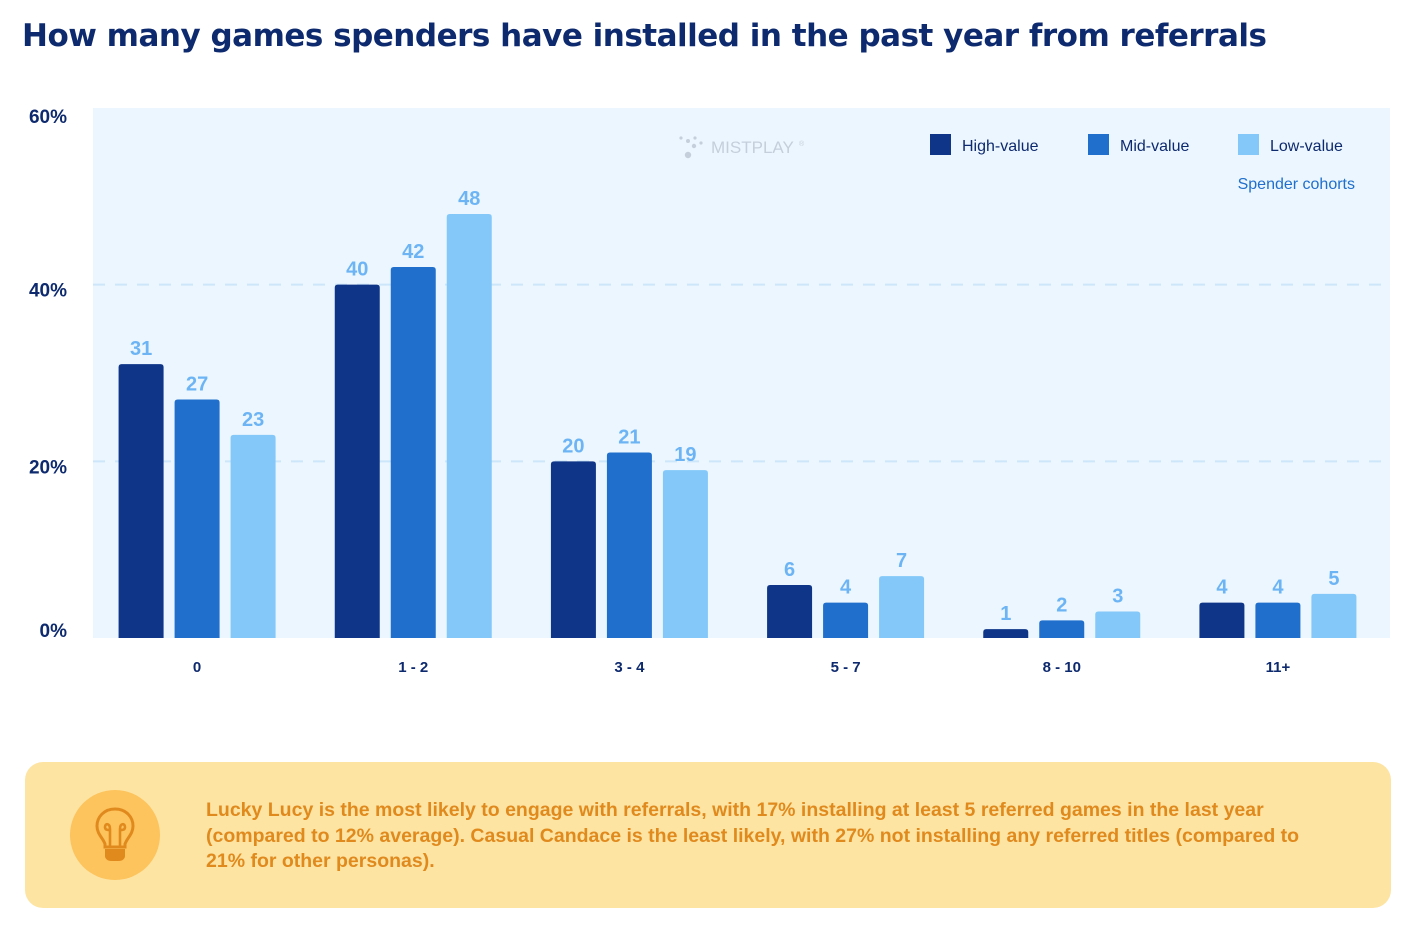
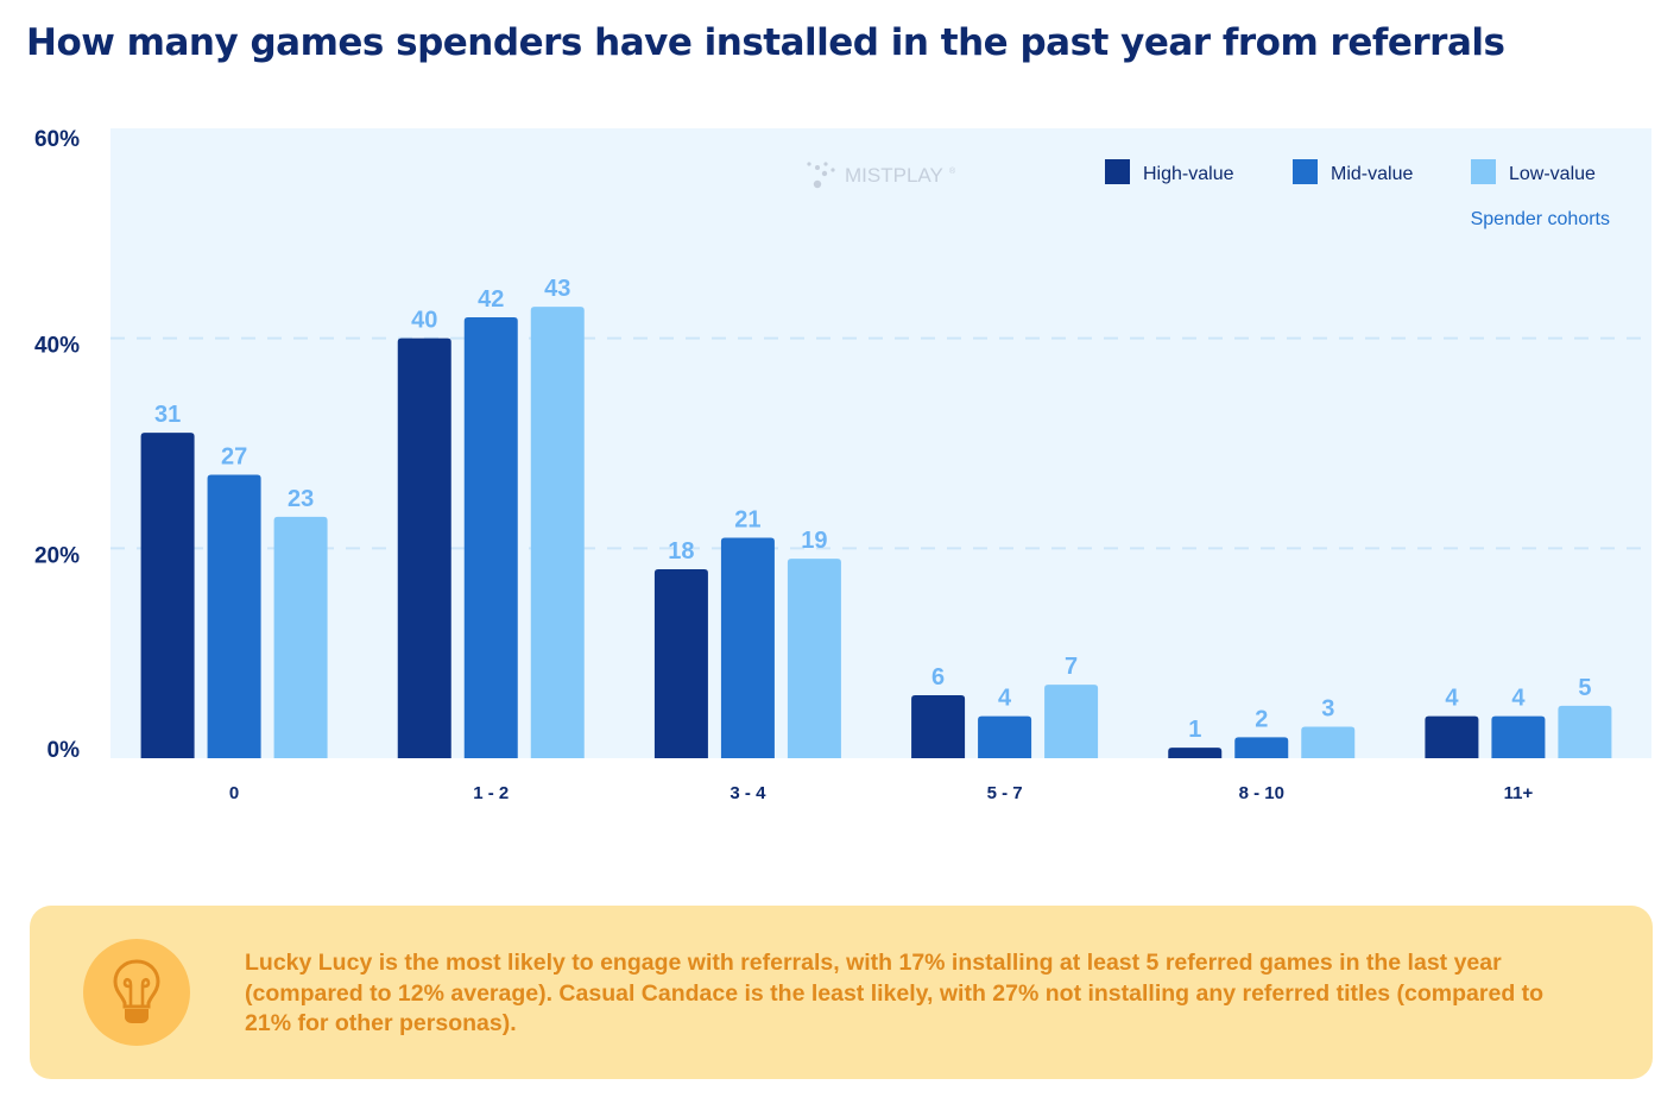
Low-value/1 - 2: 48 -> 43
High-value/3 - 4: 20 -> 18
